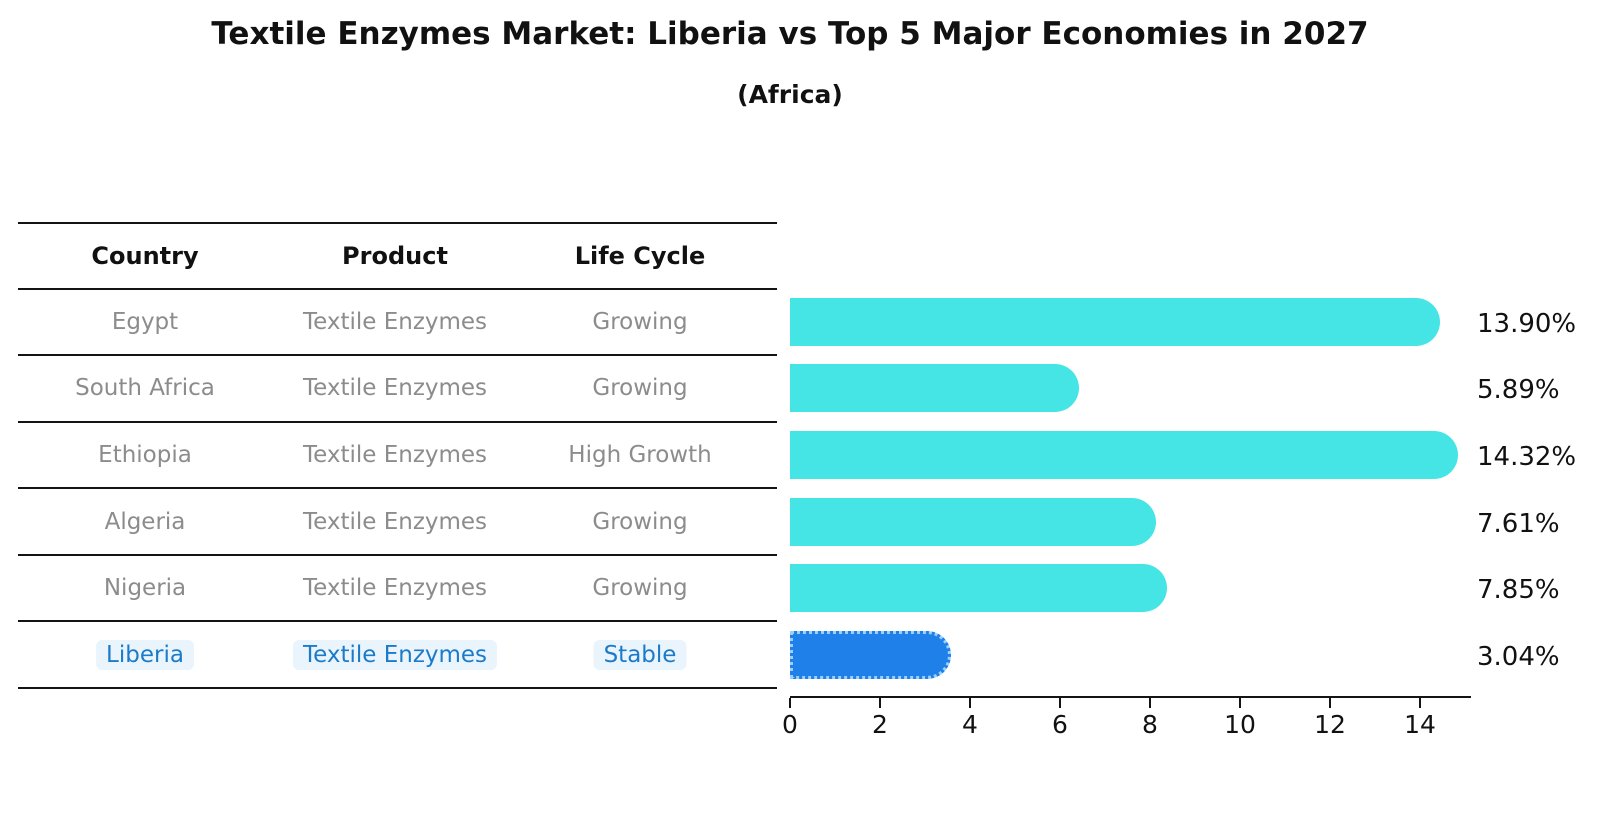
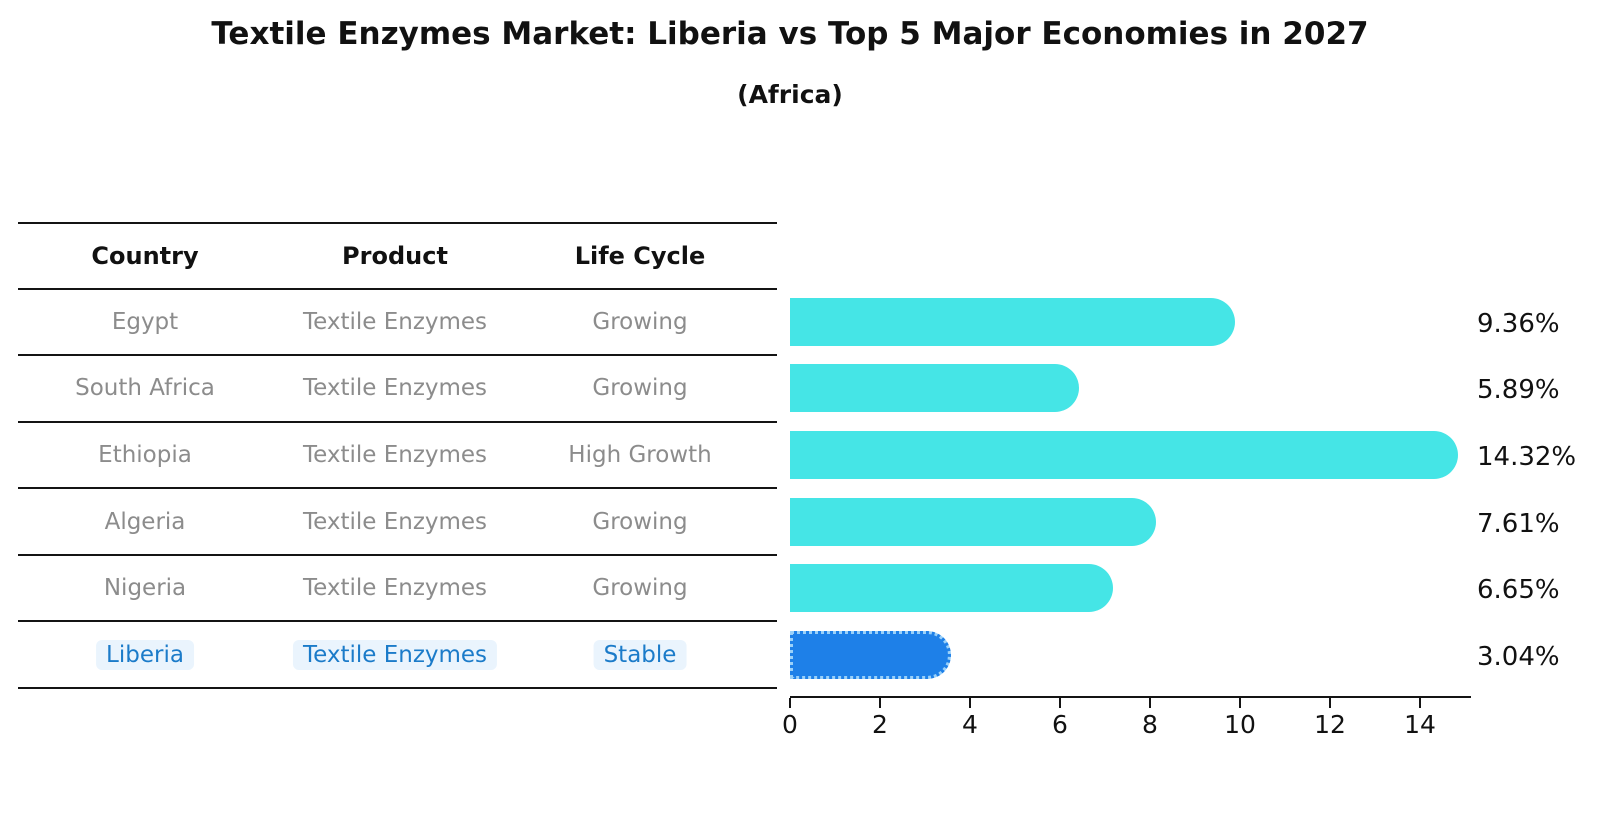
Egypt: 13.90% -> 9.36%
Nigeria: 7.85% -> 6.65%
